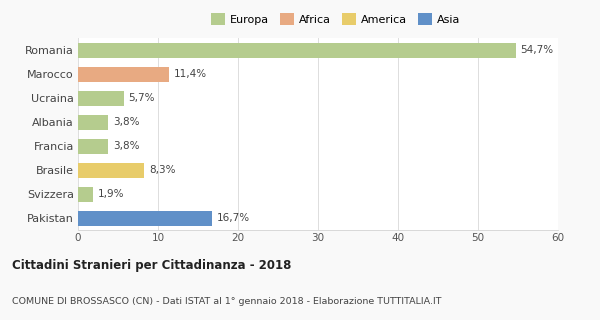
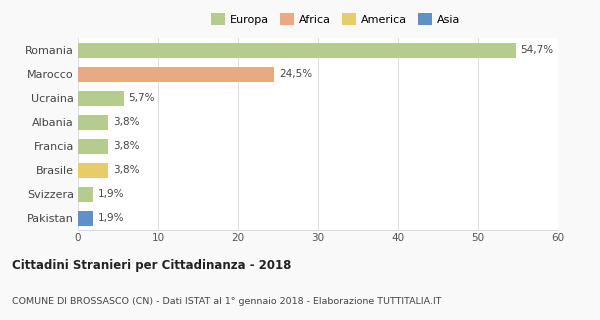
Marocco: 11,4% -> 24,5%
Brasile: 8,3% -> 3,8%
Pakistan: 16,7% -> 1,9%
